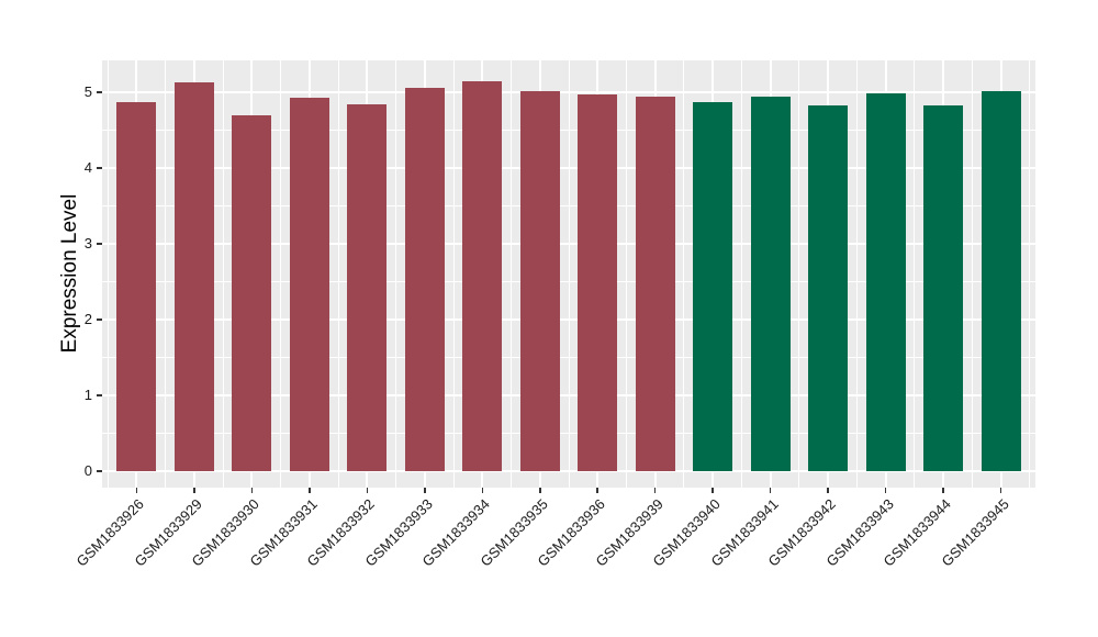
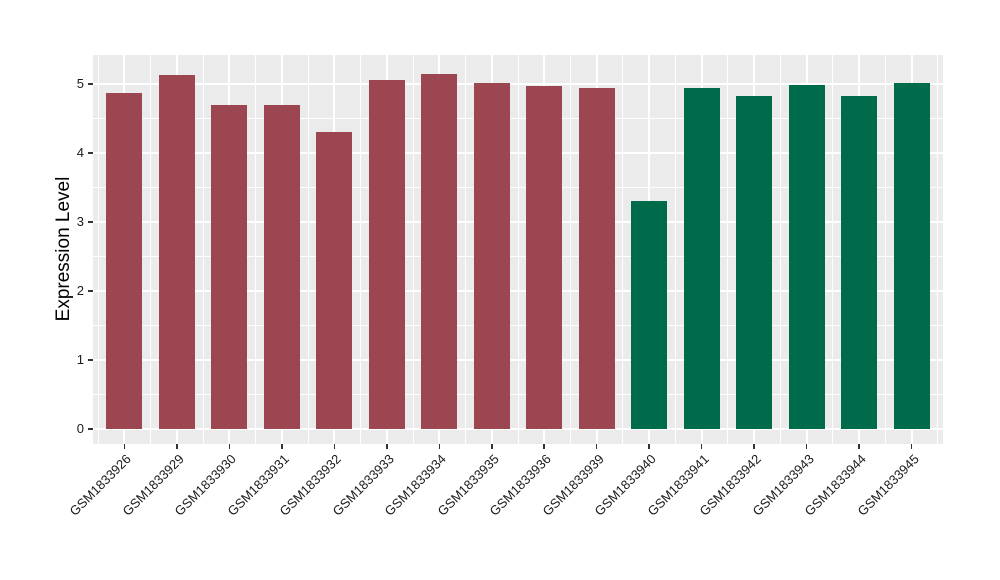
GSM1833931: 4.9 -> 4.7
GSM1833932: 4.8 -> 4.3
GSM1833940: 4.9 -> 3.3
